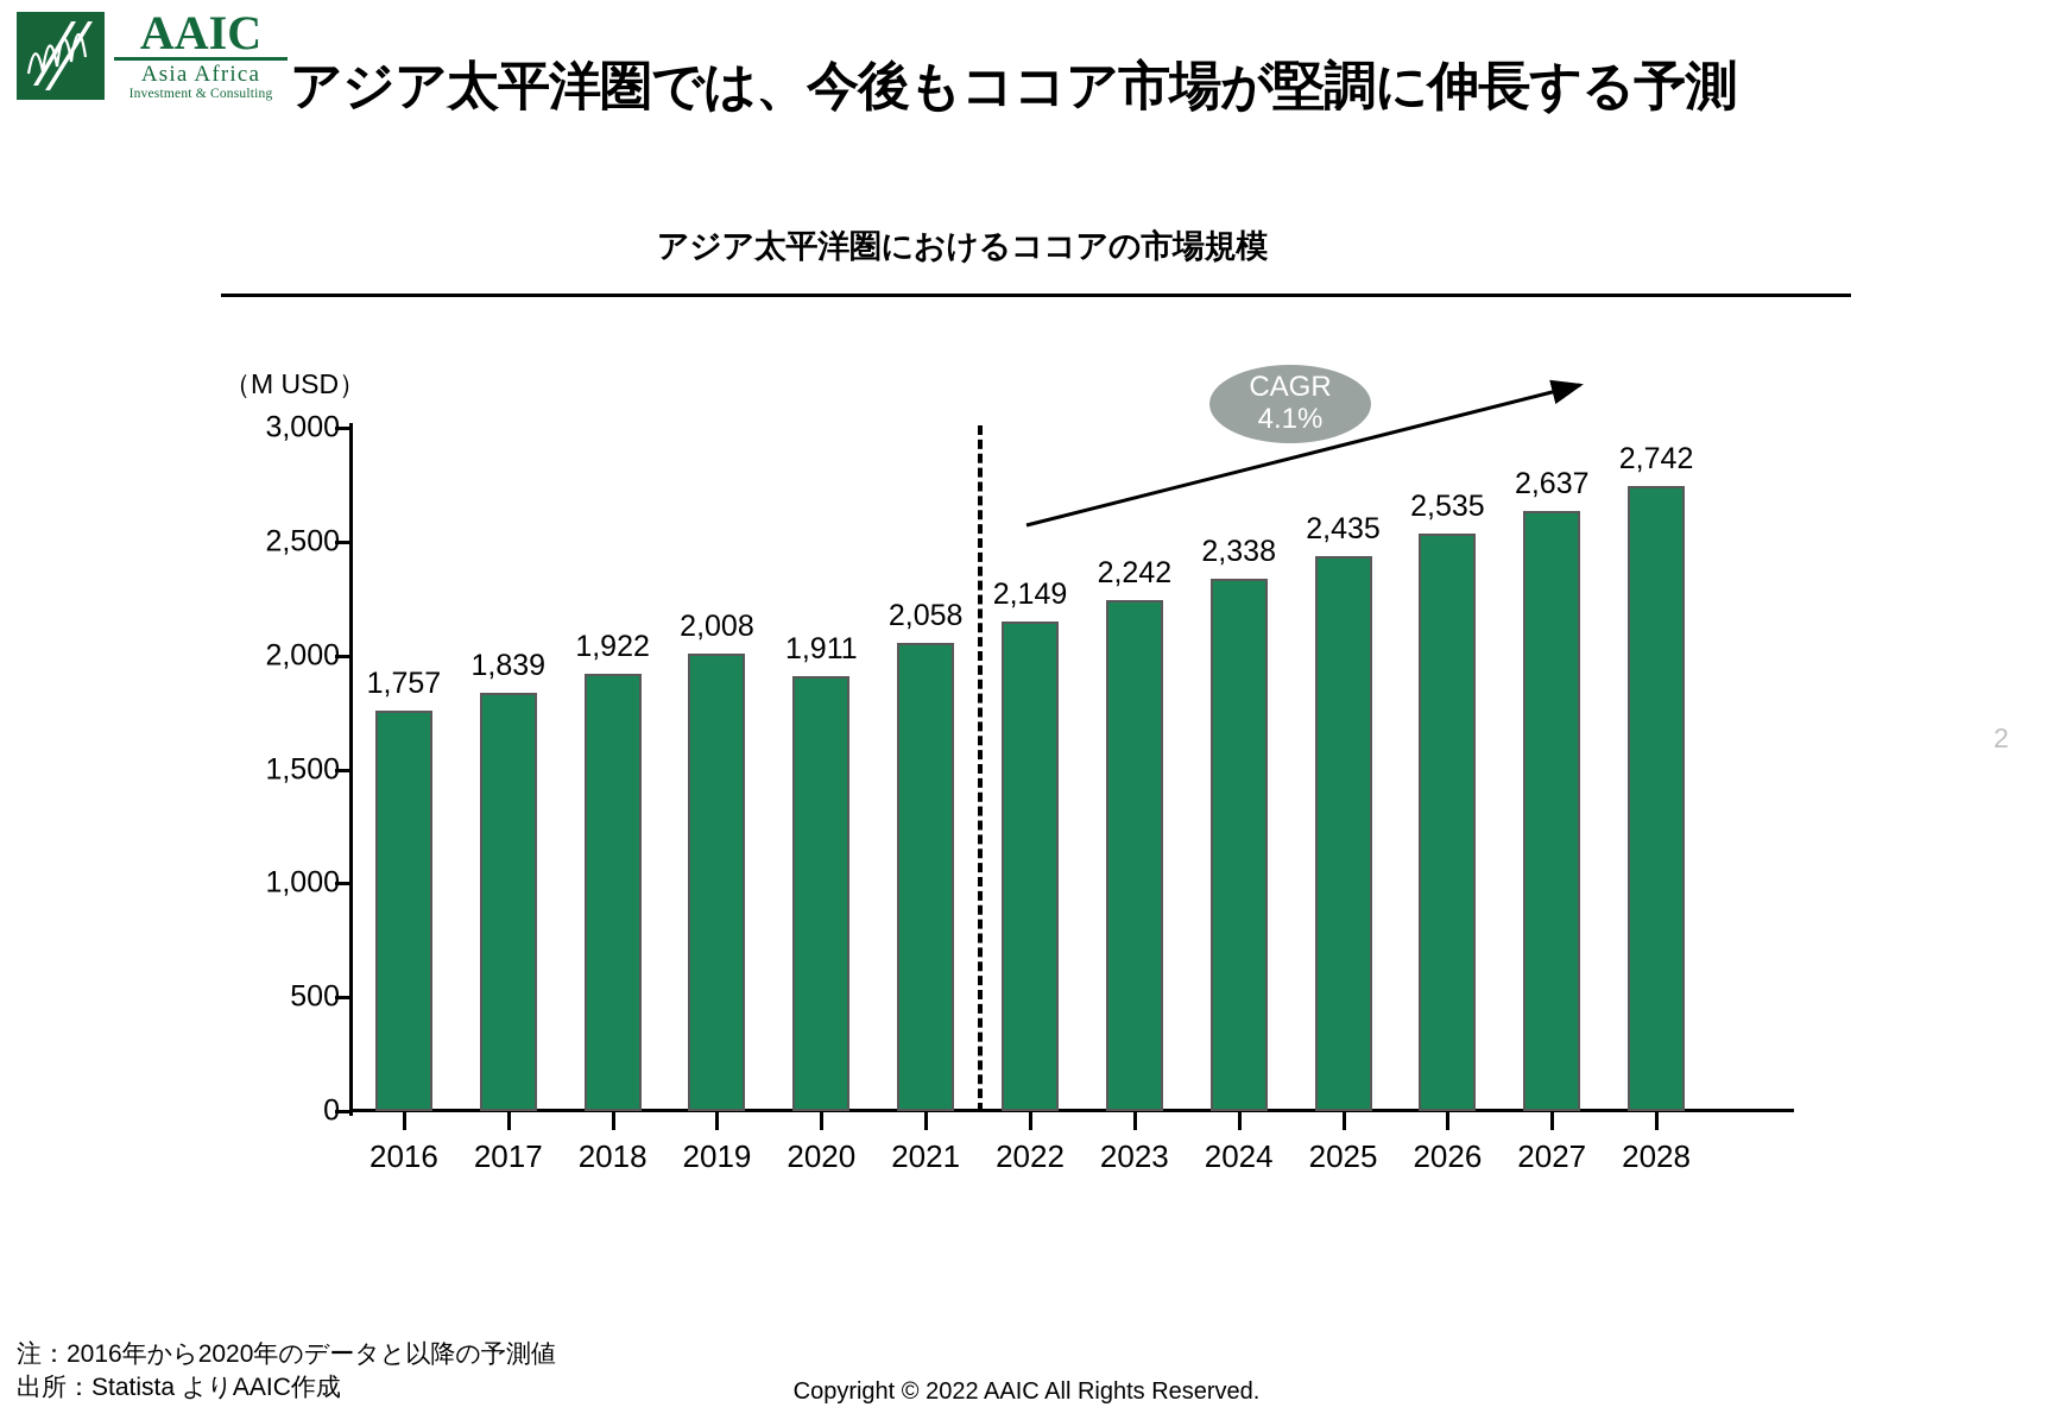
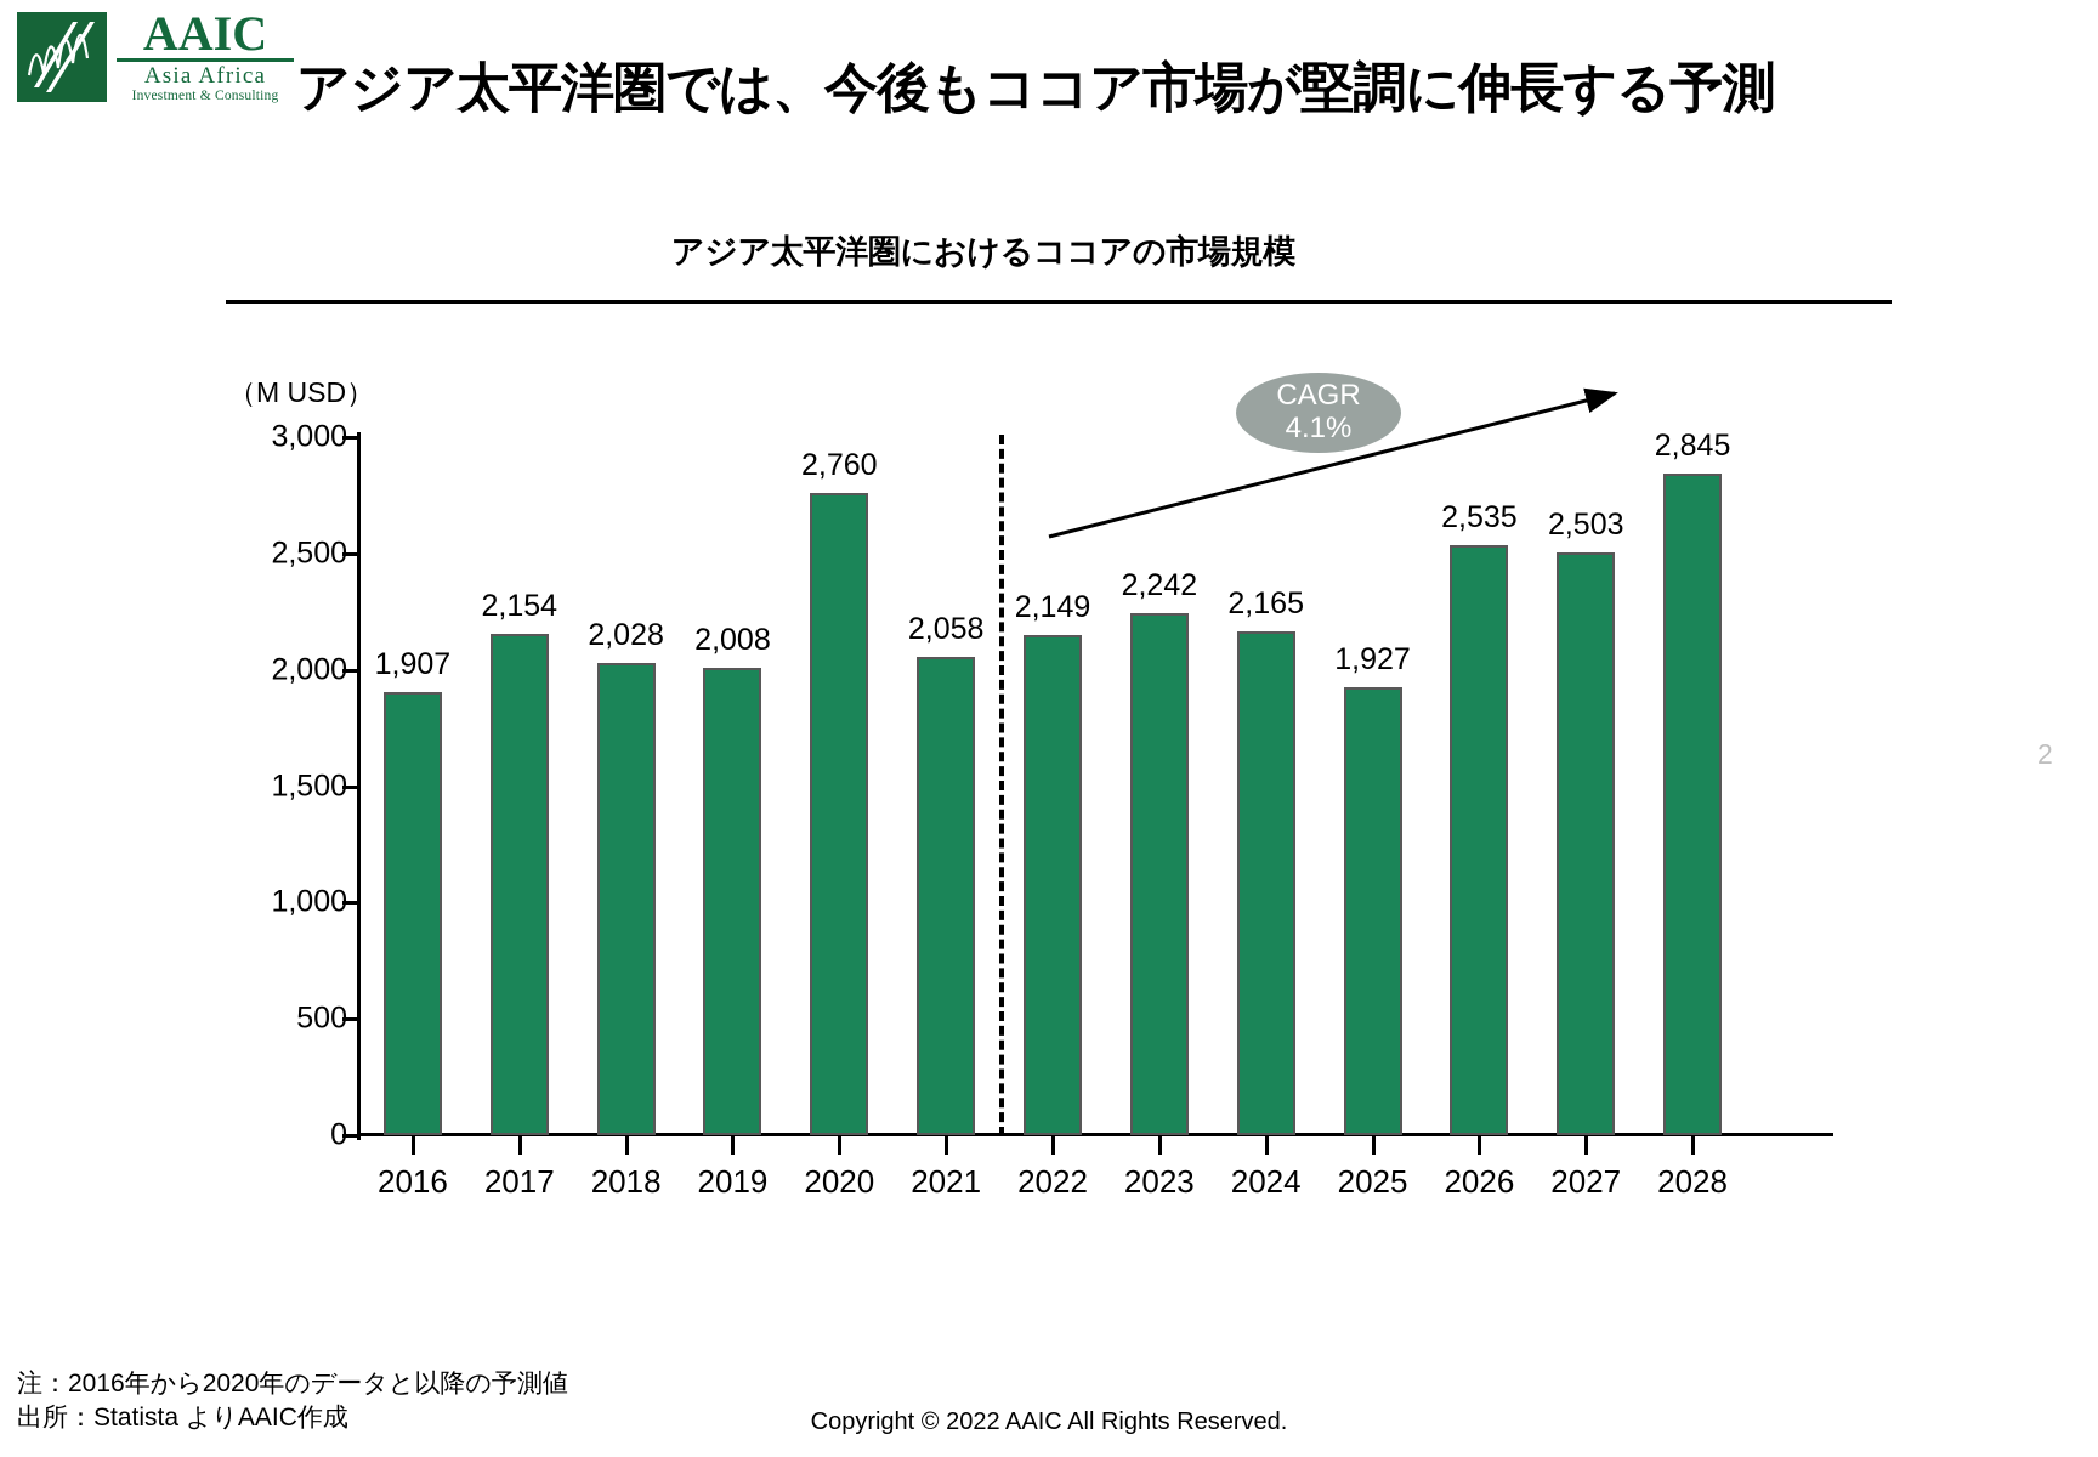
2016: 1,757 -> 1,907
2017: 1,839 -> 2,154
2018: 1,922 -> 2,028
2020: 1,911 -> 2,760
2024: 2,338 -> 2,165
2025: 2,435 -> 1,927
2027: 2,637 -> 2,503
2028: 2,742 -> 2,845
